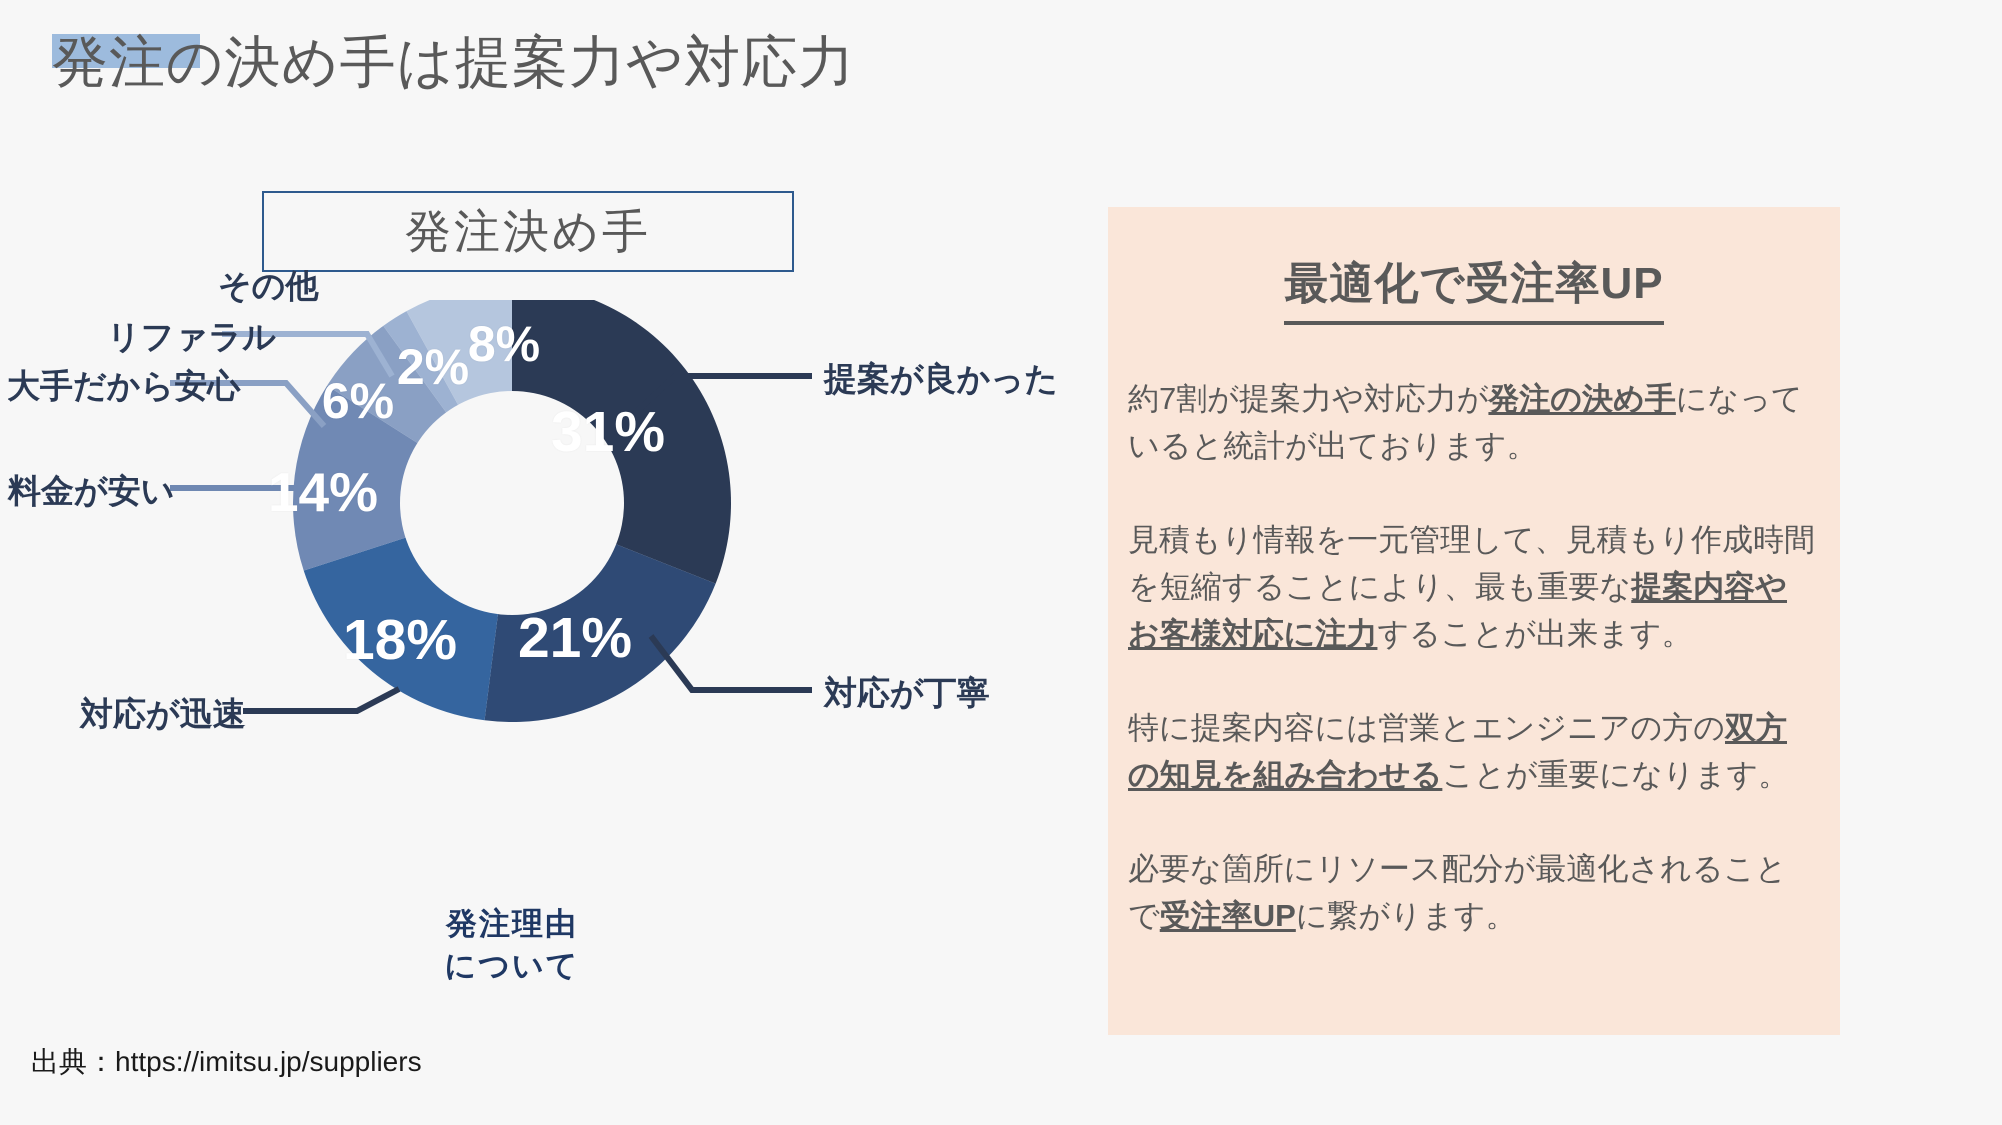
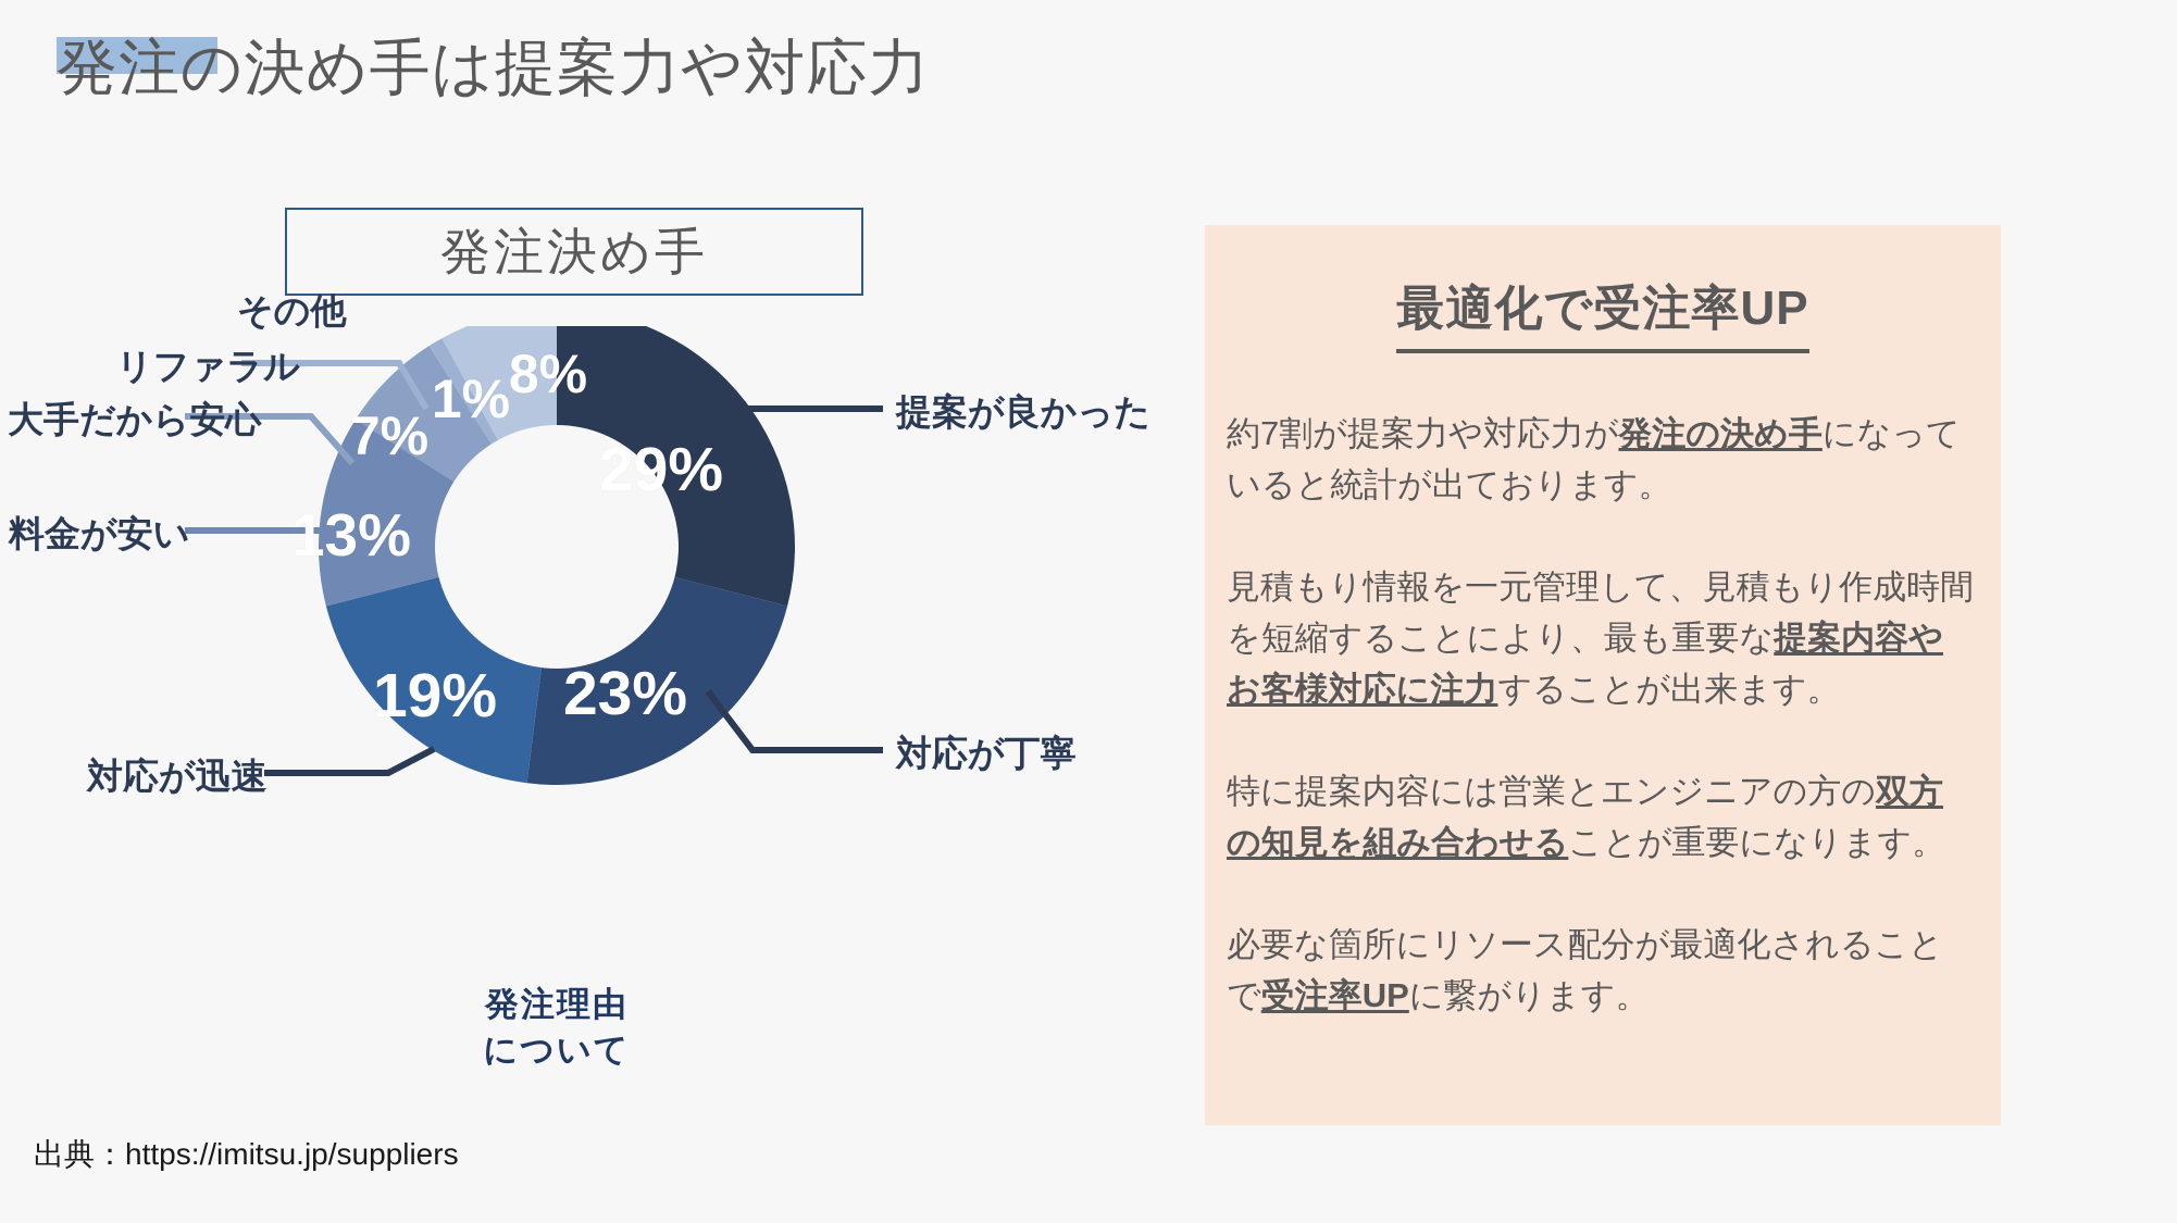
提案が良かった: 31% -> 29%
対応が丁寧: 21% -> 23%
対応が迅速: 18% -> 19%
料金が安い: 14% -> 13%
大手だから安心: 6% -> 7%
リファラル: 2% -> 1%
